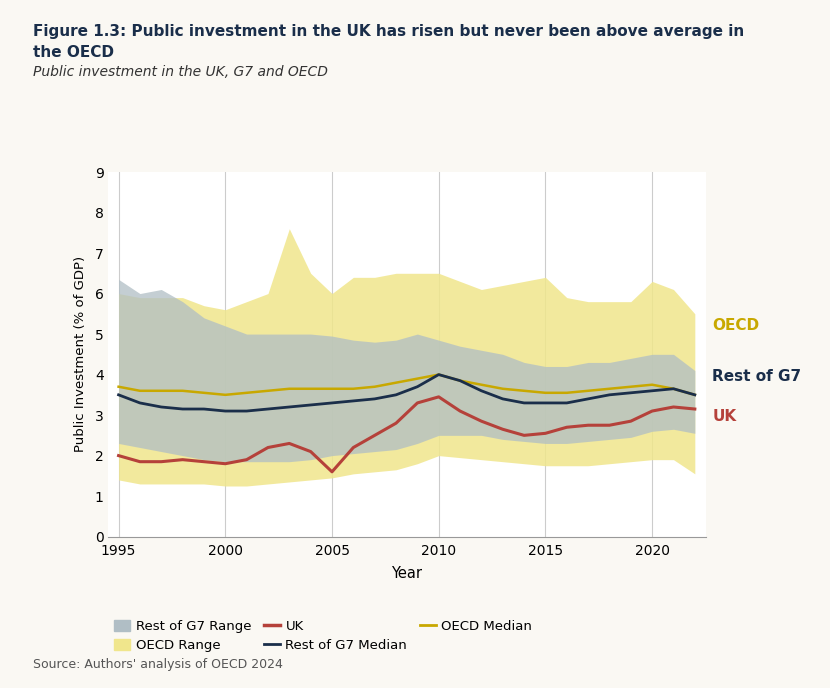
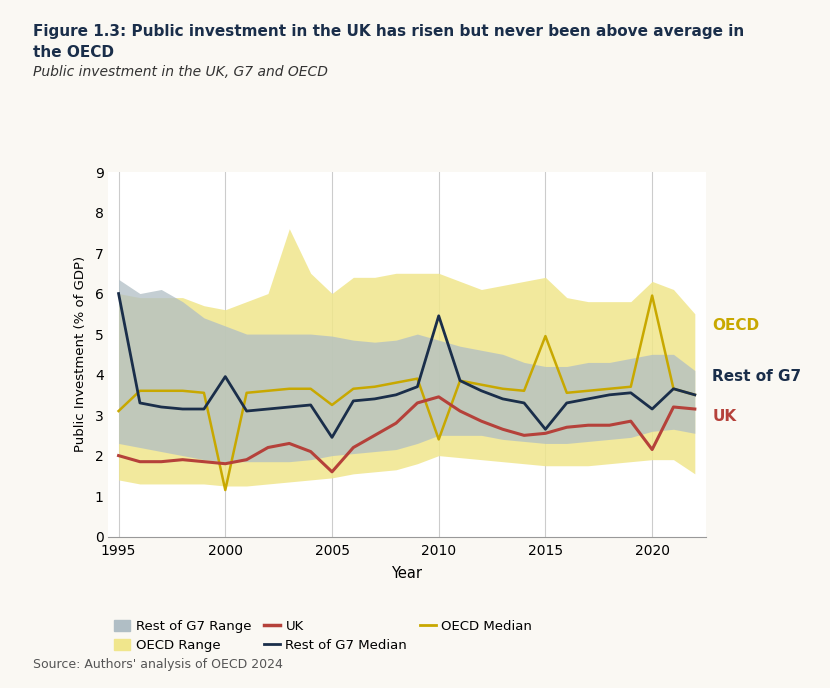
Rest of G7 Median/1995: 3.50 -> 6.00
OECD Median/1995: 3.70 -> 3.10
Rest of G7 Median/2000: 3.10 -> 3.95
OECD Median/2000: 3.50 -> 1.15
Rest of G7 Median/2005: 3.30 -> 2.45
OECD Median/2005: 3.65 -> 3.25
Rest of G7 Median/2010: 4.00 -> 5.45
OECD Median/2010: 4.00 -> 2.40
Rest of G7 Median/2015: 3.30 -> 2.65
OECD Median/2015: 3.55 -> 4.95
UK/2020: 3.10 -> 2.15
Rest of G7 Median/2020: 3.60 -> 3.15
OECD Median/2020: 3.75 -> 5.95
